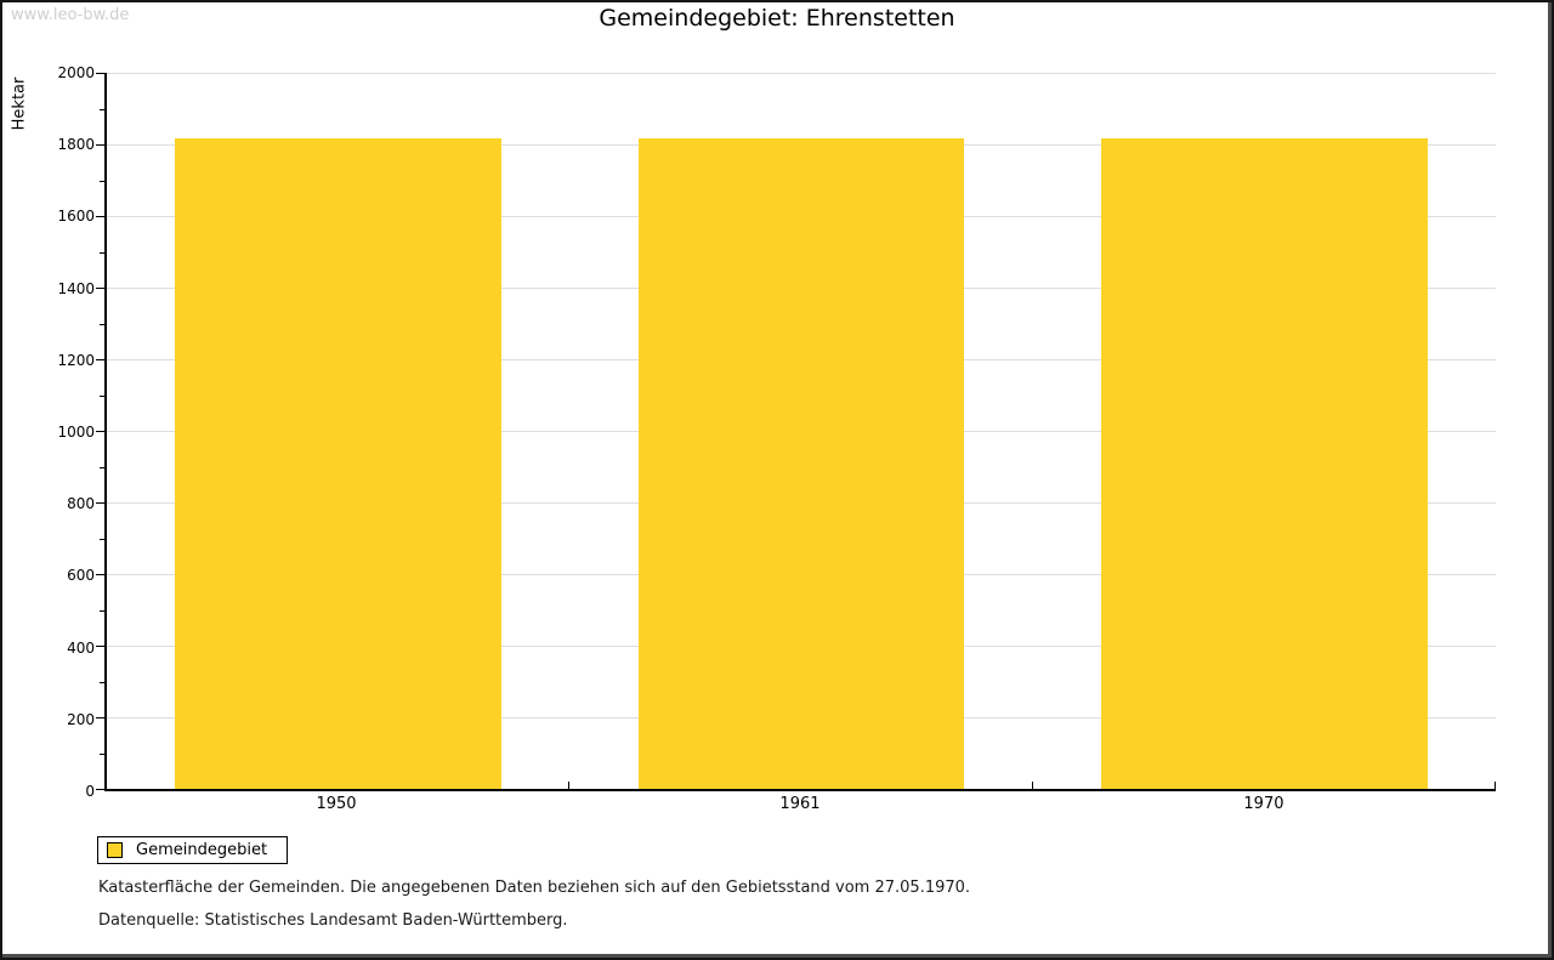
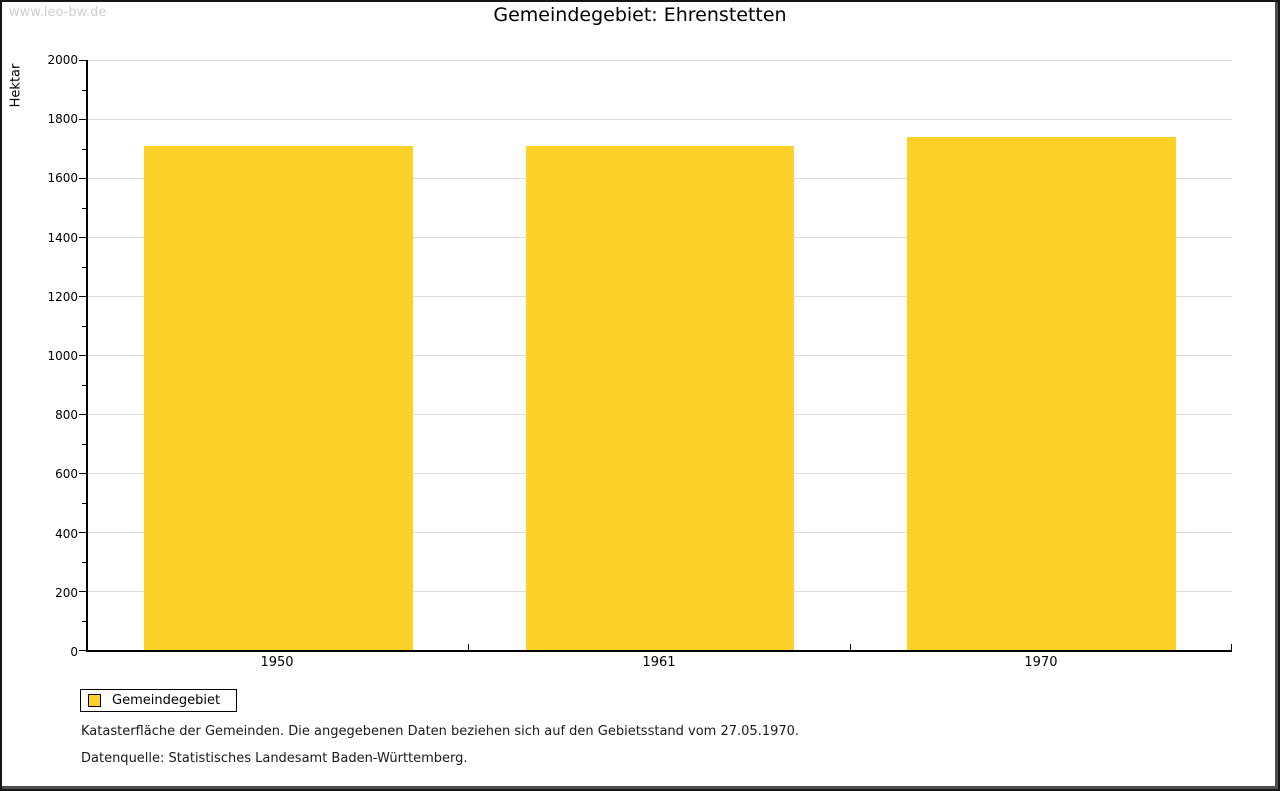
1950: 1820 -> 1710
1961: 1820 -> 1710
1970: 1820 -> 1740
